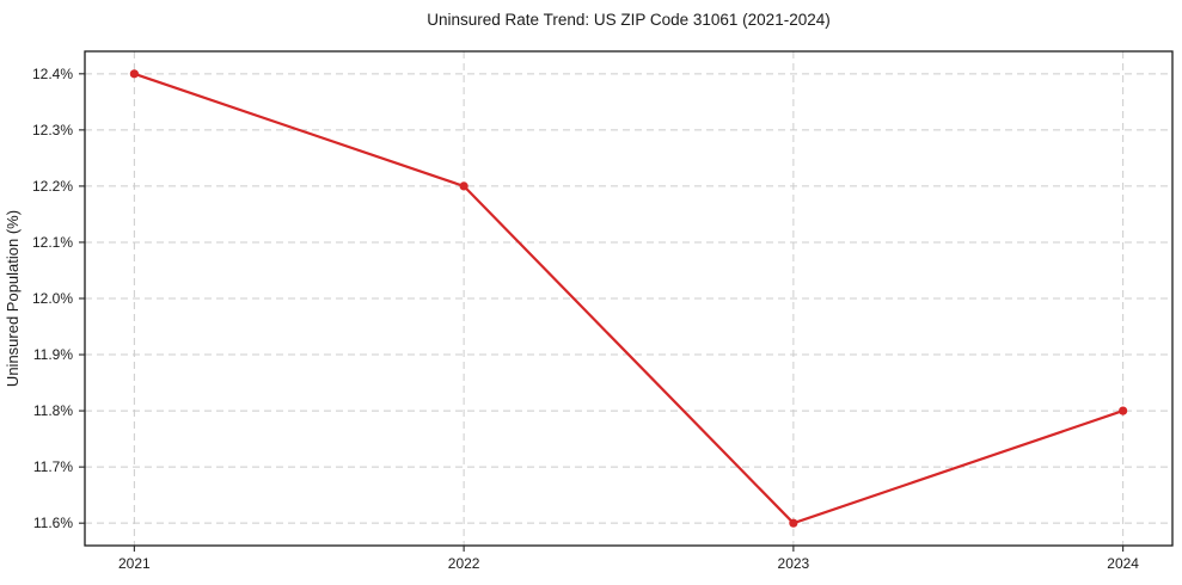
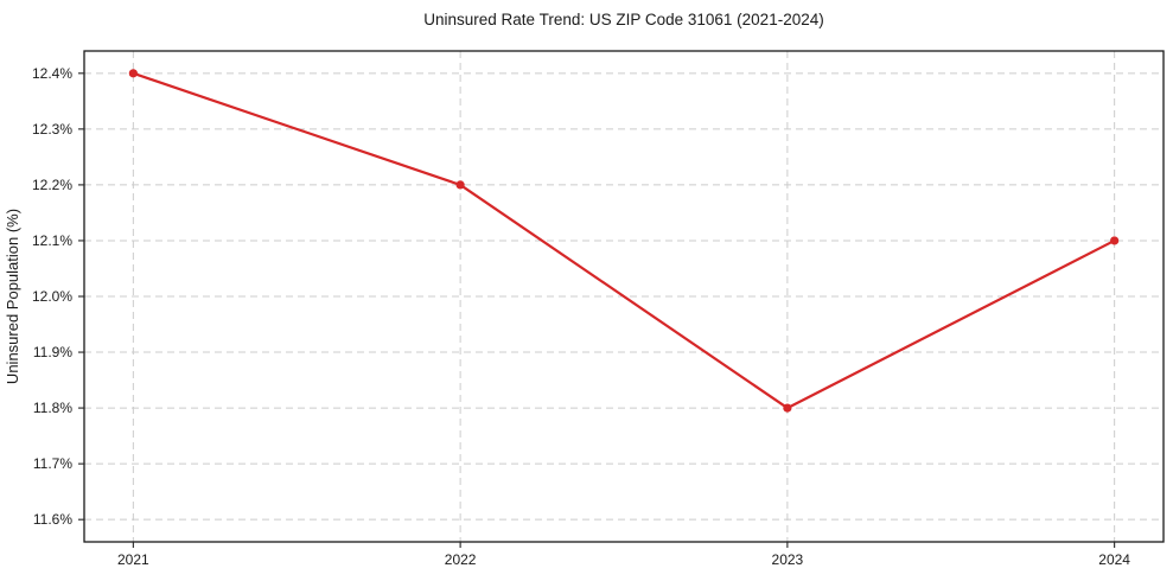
2023: 11.6% -> 11.8%
2024: 11.8% -> 12.1%
